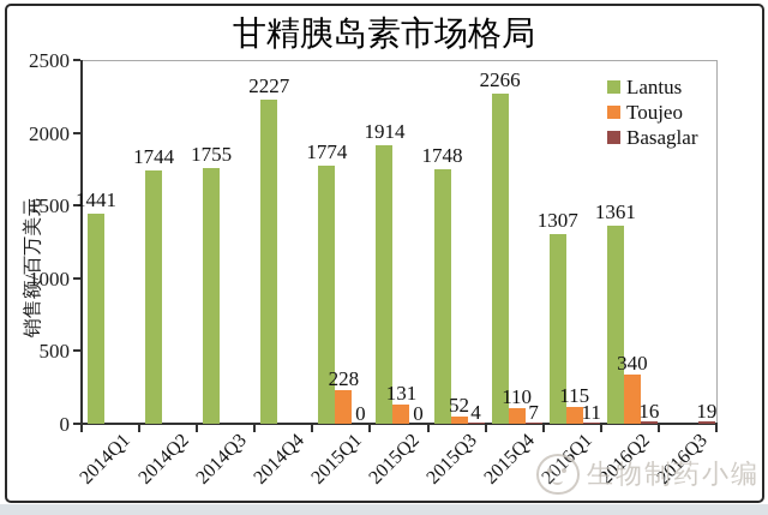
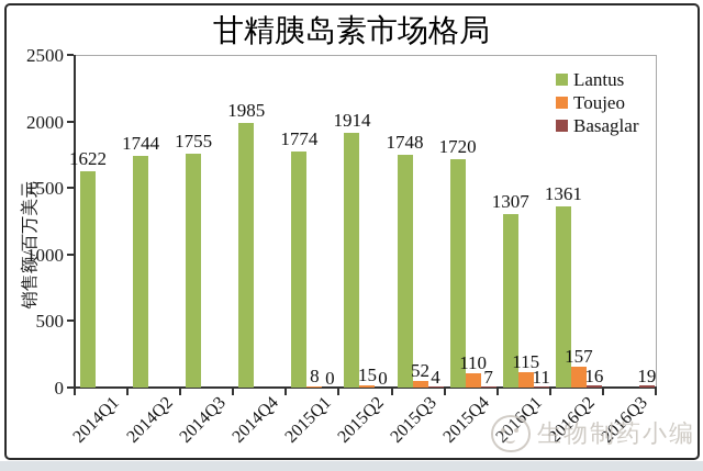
Lantus/2014Q1: 1441 -> 1622
Lantus/2014Q4: 2227 -> 1985
Toujeo/2015Q1: 228 -> 8
Toujeo/2015Q2: 131 -> 15
Lantus/2015Q4: 2266 -> 1720
Toujeo/2016Q2: 340 -> 157
